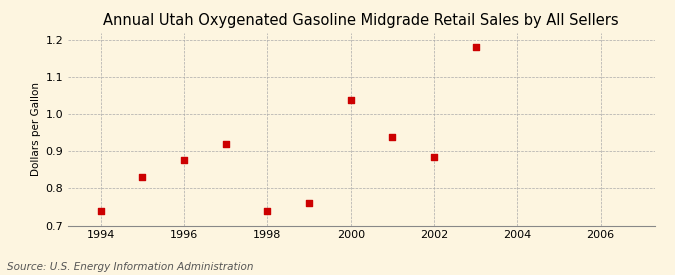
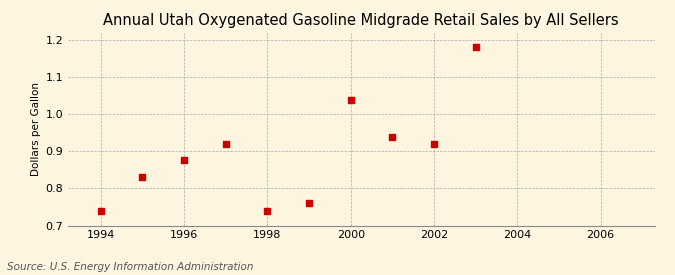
2002: 0.885 -> 0.921
